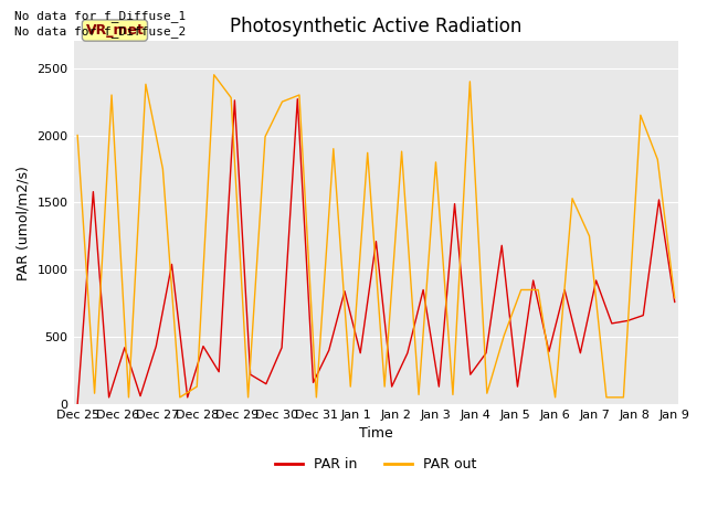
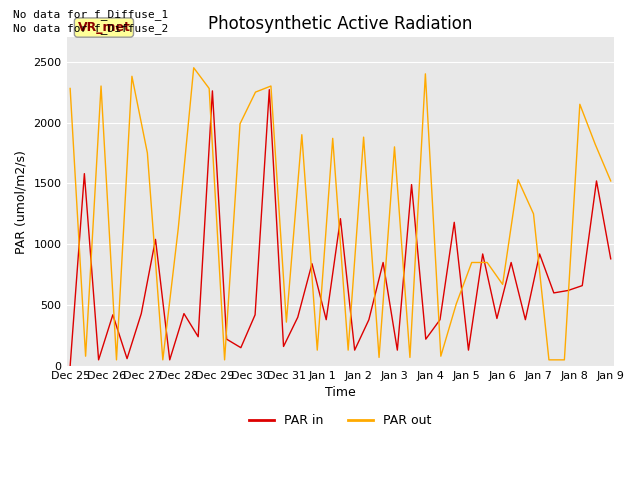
PAR out/Dec 25: 2000 -> 2280
PAR out/Dec 28: 130 -> 1130
PAR out/Dec 31: 50 -> 360
PAR out/Jan 6: 50 -> 670
PAR in/Jan 9: 760 -> 880
PAR out/Jan 9: 790 -> 1520
